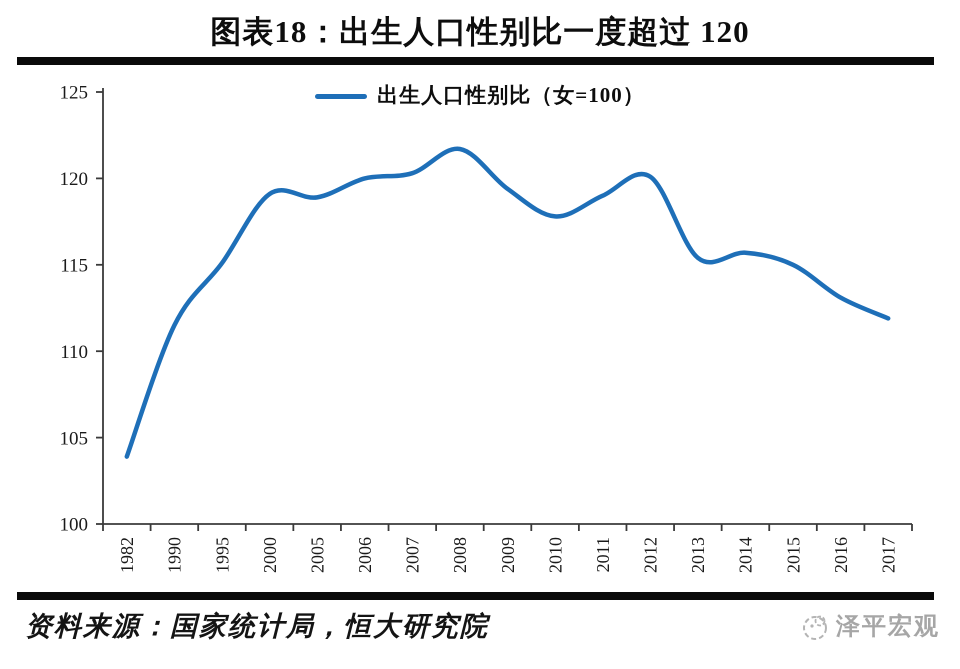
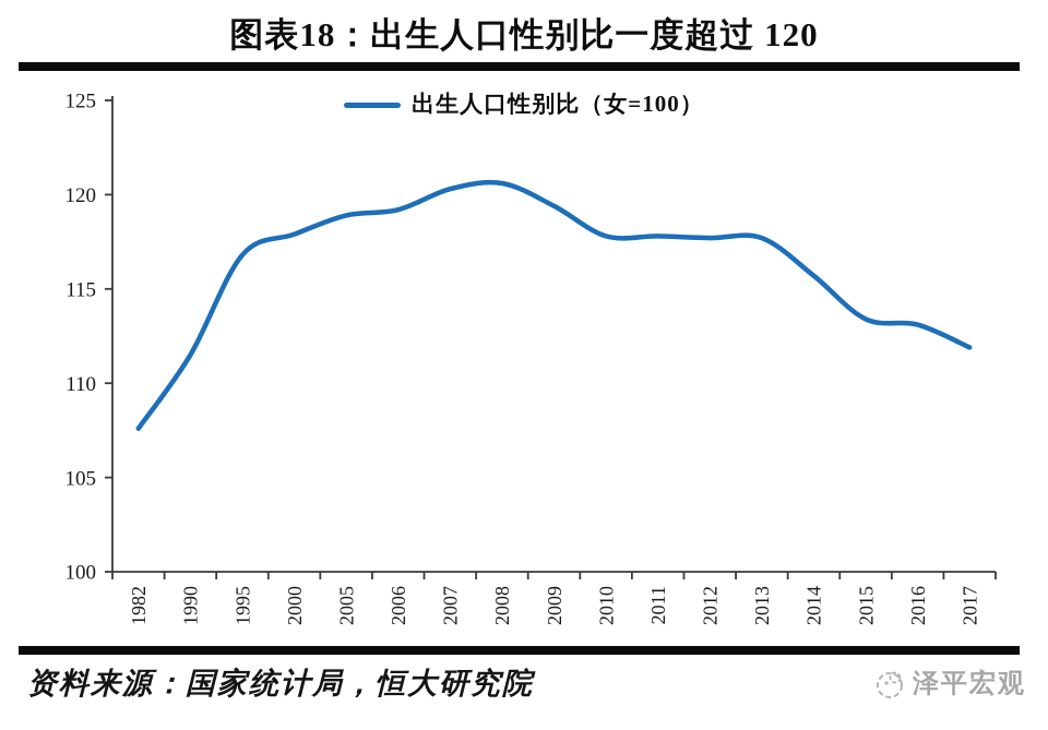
1982: 103.9 -> 107.6
1995: 115.1 -> 116.8
2000: 119.1 -> 117.9
2006: 120.0 -> 119.2
2008: 121.7 -> 120.6
2011: 119.0 -> 117.8
2012: 120.1 -> 117.7
2013: 115.4 -> 117.7
2015: 115.0 -> 113.4
